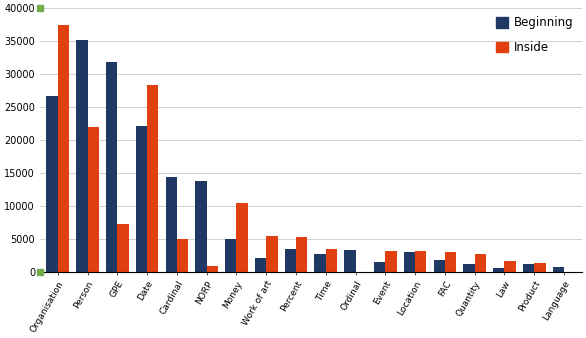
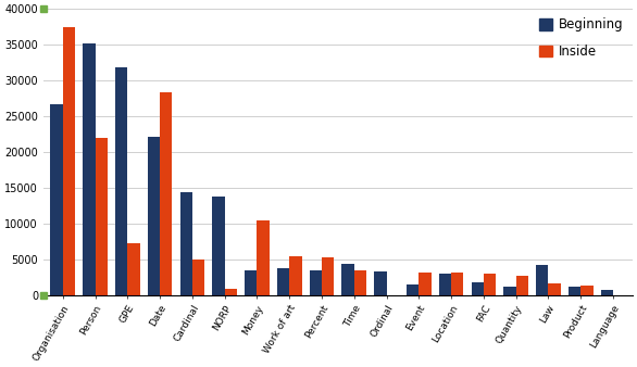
Beginning/Money: 5000 -> 3400
Beginning/Work of art: 2100 -> 3800
Beginning/Time: 2600 -> 4400
Beginning/Law: 600 -> 4200
